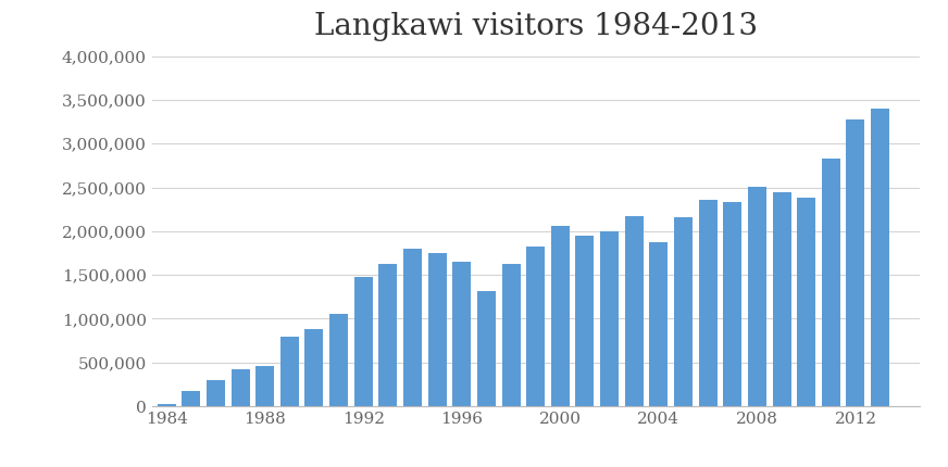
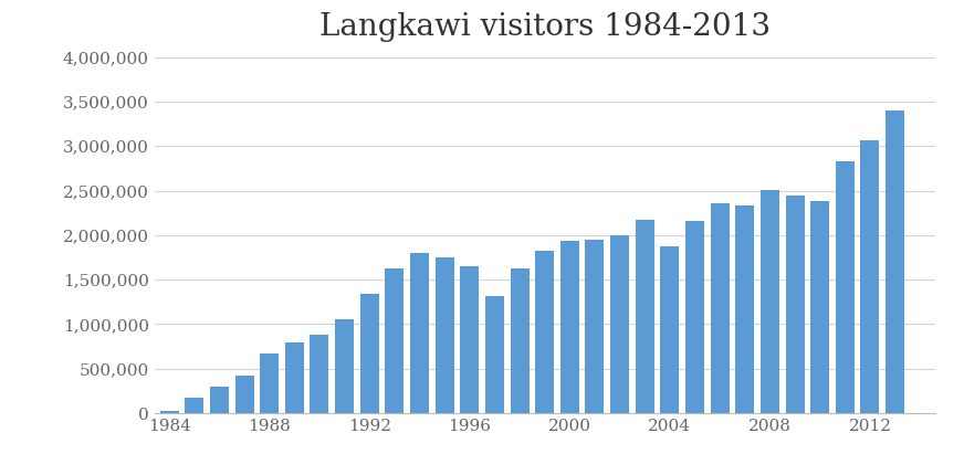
1988: 460,000 -> 670,000
1992: 1,480,000 -> 1,340,000
2000: 2,060,000 -> 1,940,000
2012: 3,280,000 -> 3,070,000
